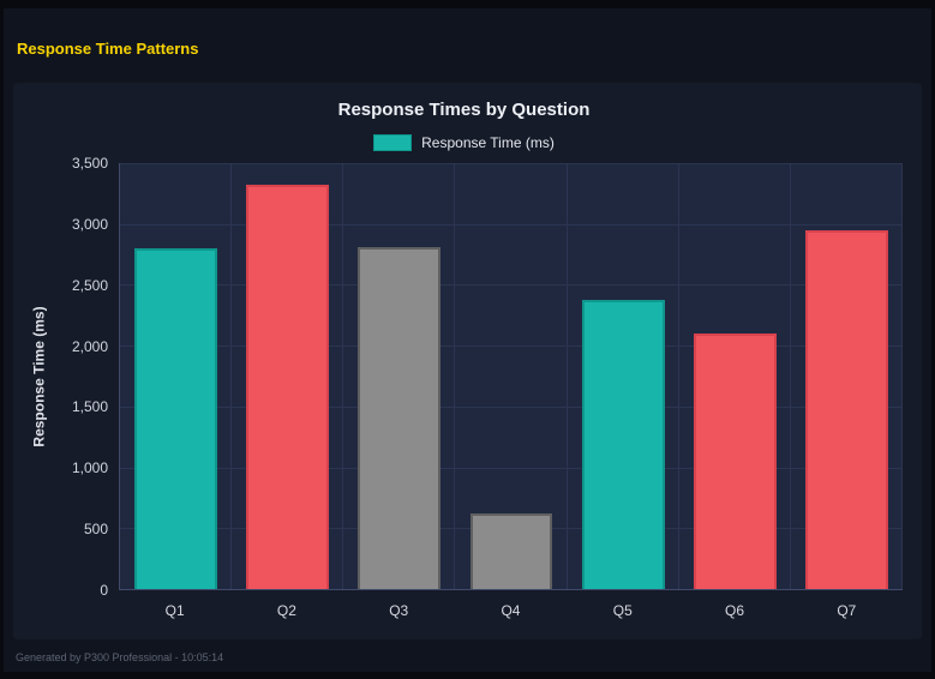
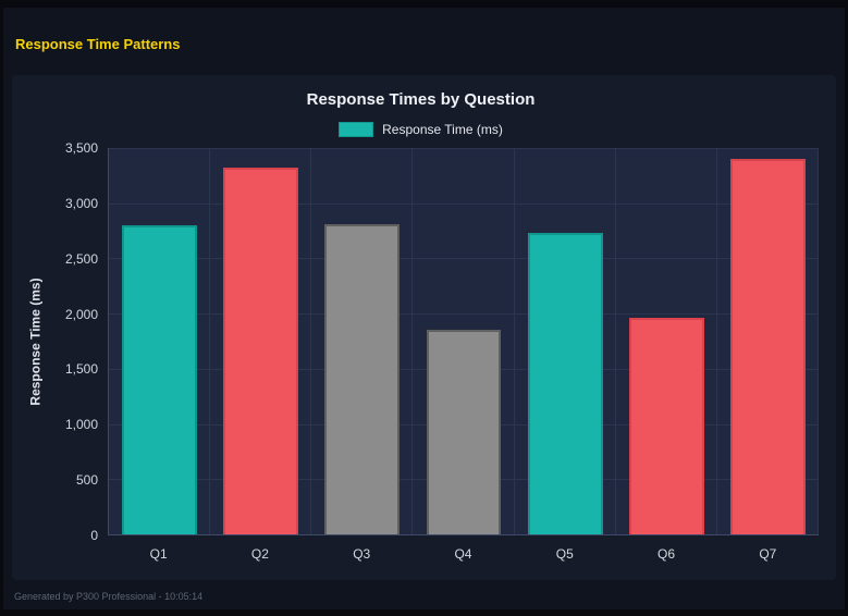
Q4: 620 -> 1850
Q5: 2380 -> 2730
Q6: 2100 -> 1960
Q7: 2950 -> 3400
